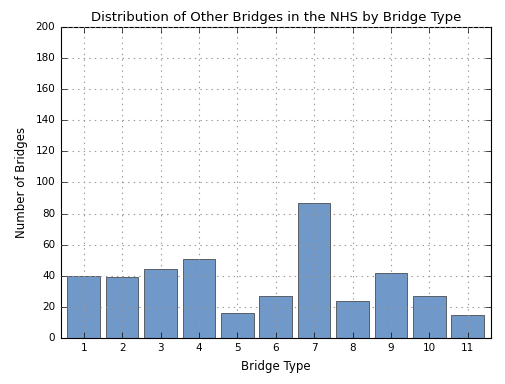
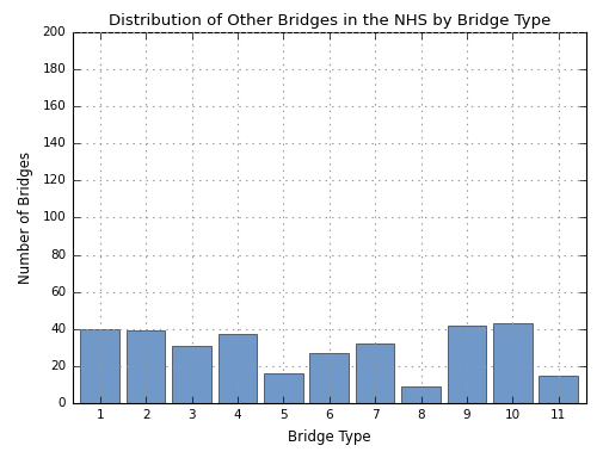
3: 44 -> 31
4: 51 -> 37
7: 87 -> 32
8: 24 -> 9
10: 27 -> 43
